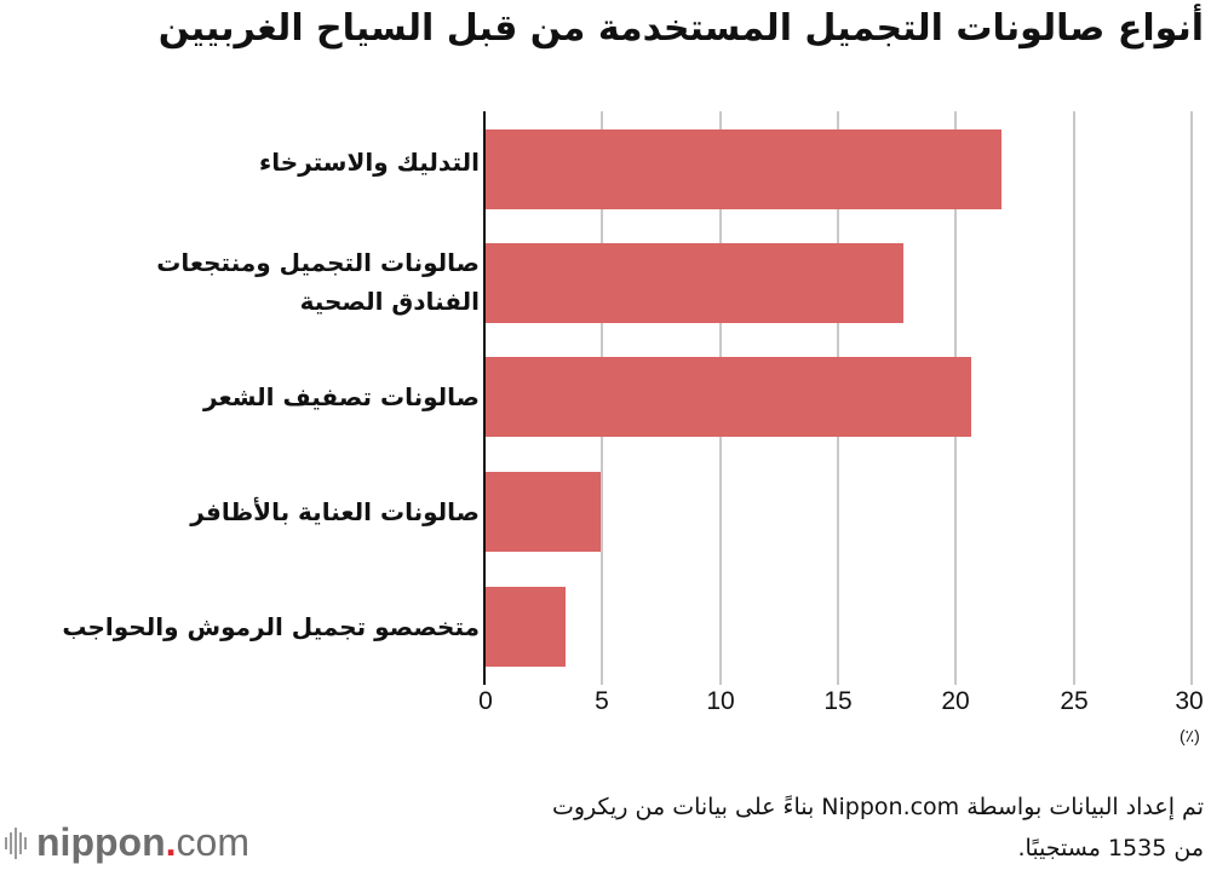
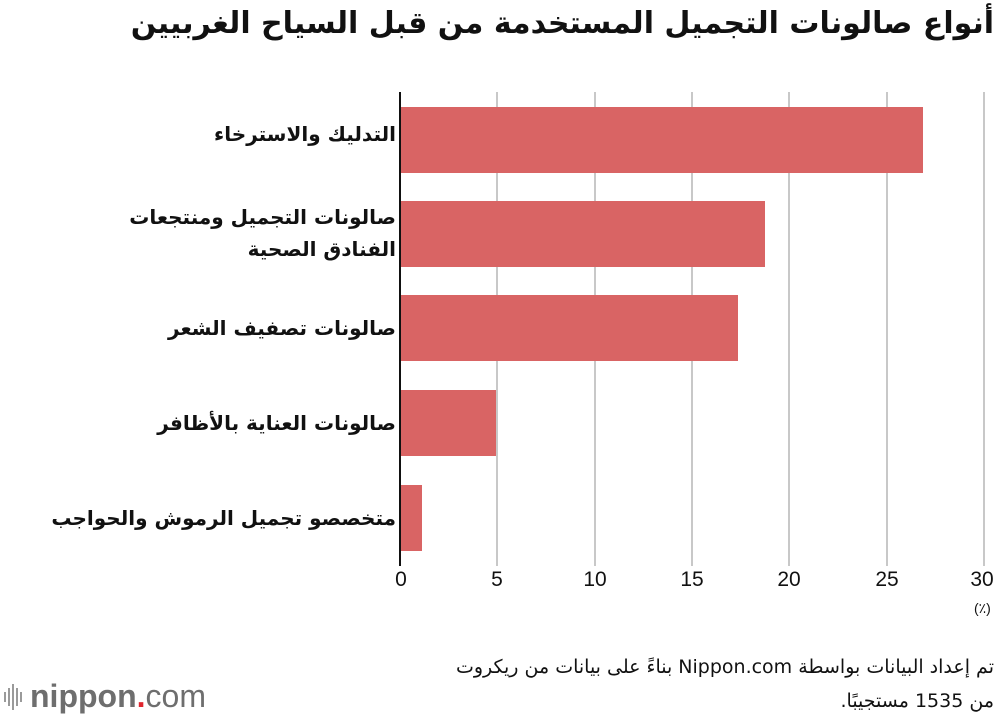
التدليك والاسترخاء: 21.9 -> 26.8
صالونات التجميل ومنتجعات الفنادق الصحية: 17.7 -> 18.7
صالونات تصفيف الشعر: 20.6 -> 17.3
متخصصو تجميل الرموش والحواجب: 3.4 -> 1.1
